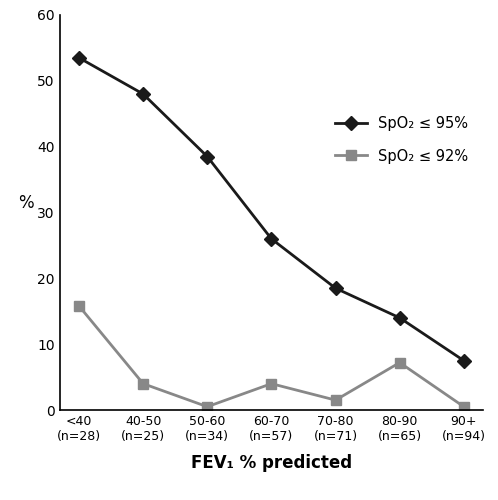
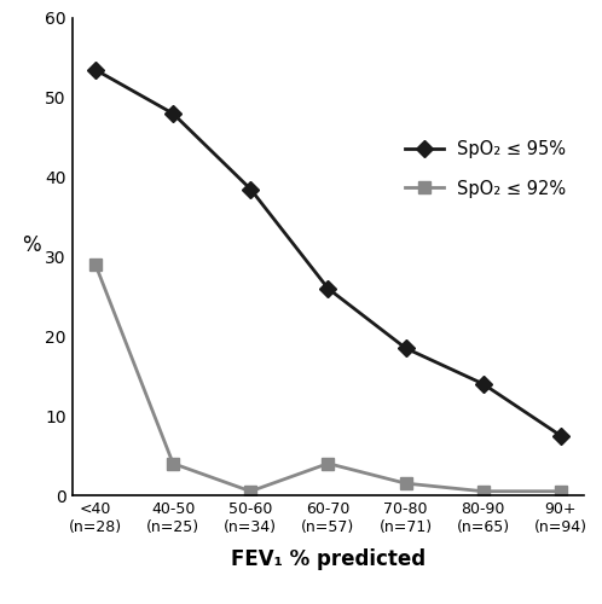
SpO₂ ≤ 92%/<40 (n=28): 15.8 -> 29.0
SpO₂ ≤ 92%/80-90 (n=65): 7.2 -> 0.5
